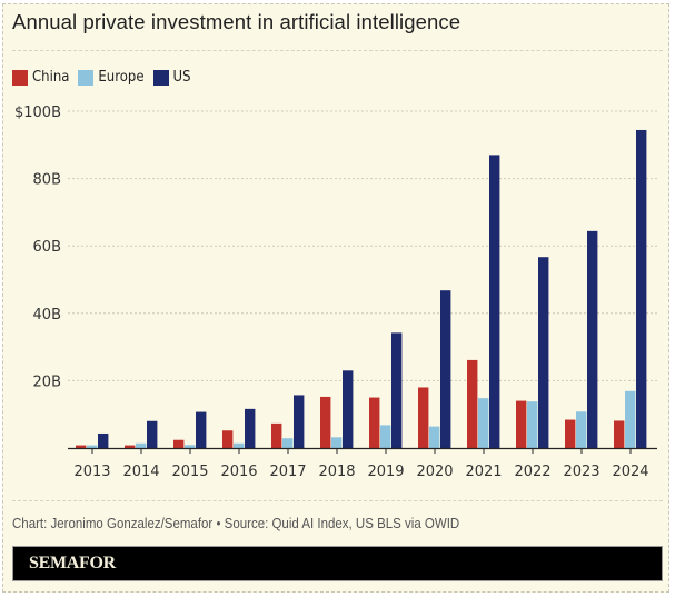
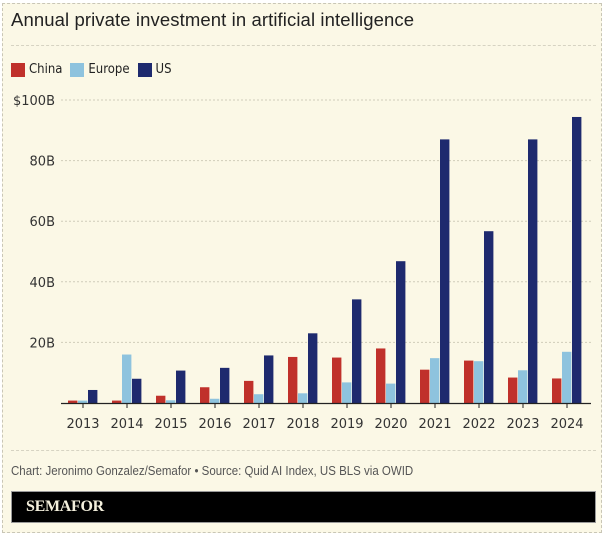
Europe/2014: $1B -> $16B
China/2021: $26B -> $11B
US/2023: $64B -> $87B
